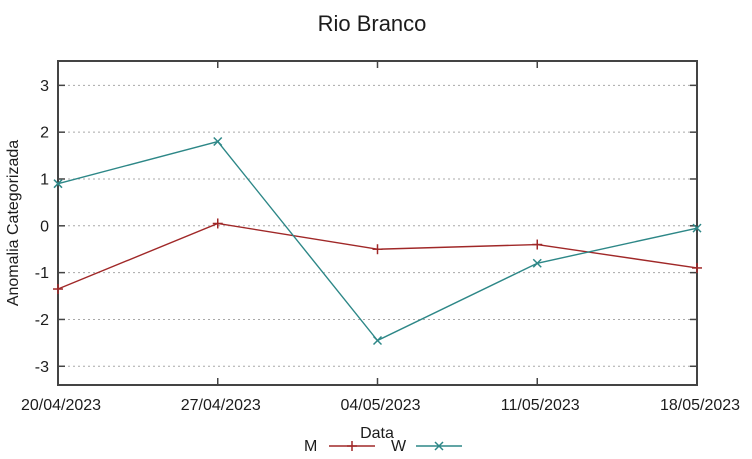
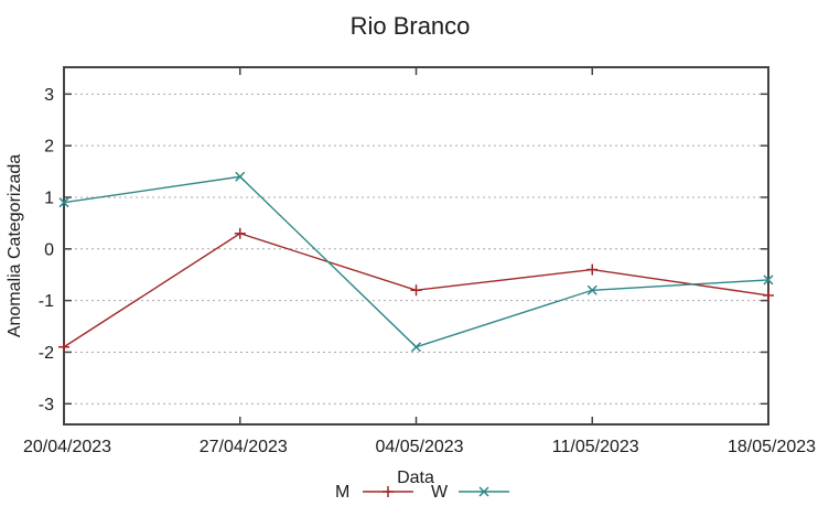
M/20/04/2023: -1.4 -> -1.9
M/27/04/2023: 0.1 -> 0.3
W/27/04/2023: 1.8 -> 1.4
M/04/05/2023: -0.5 -> -0.8
W/04/05/2023: -2.5 -> -1.9
W/18/05/2023: -0.1 -> -0.6
